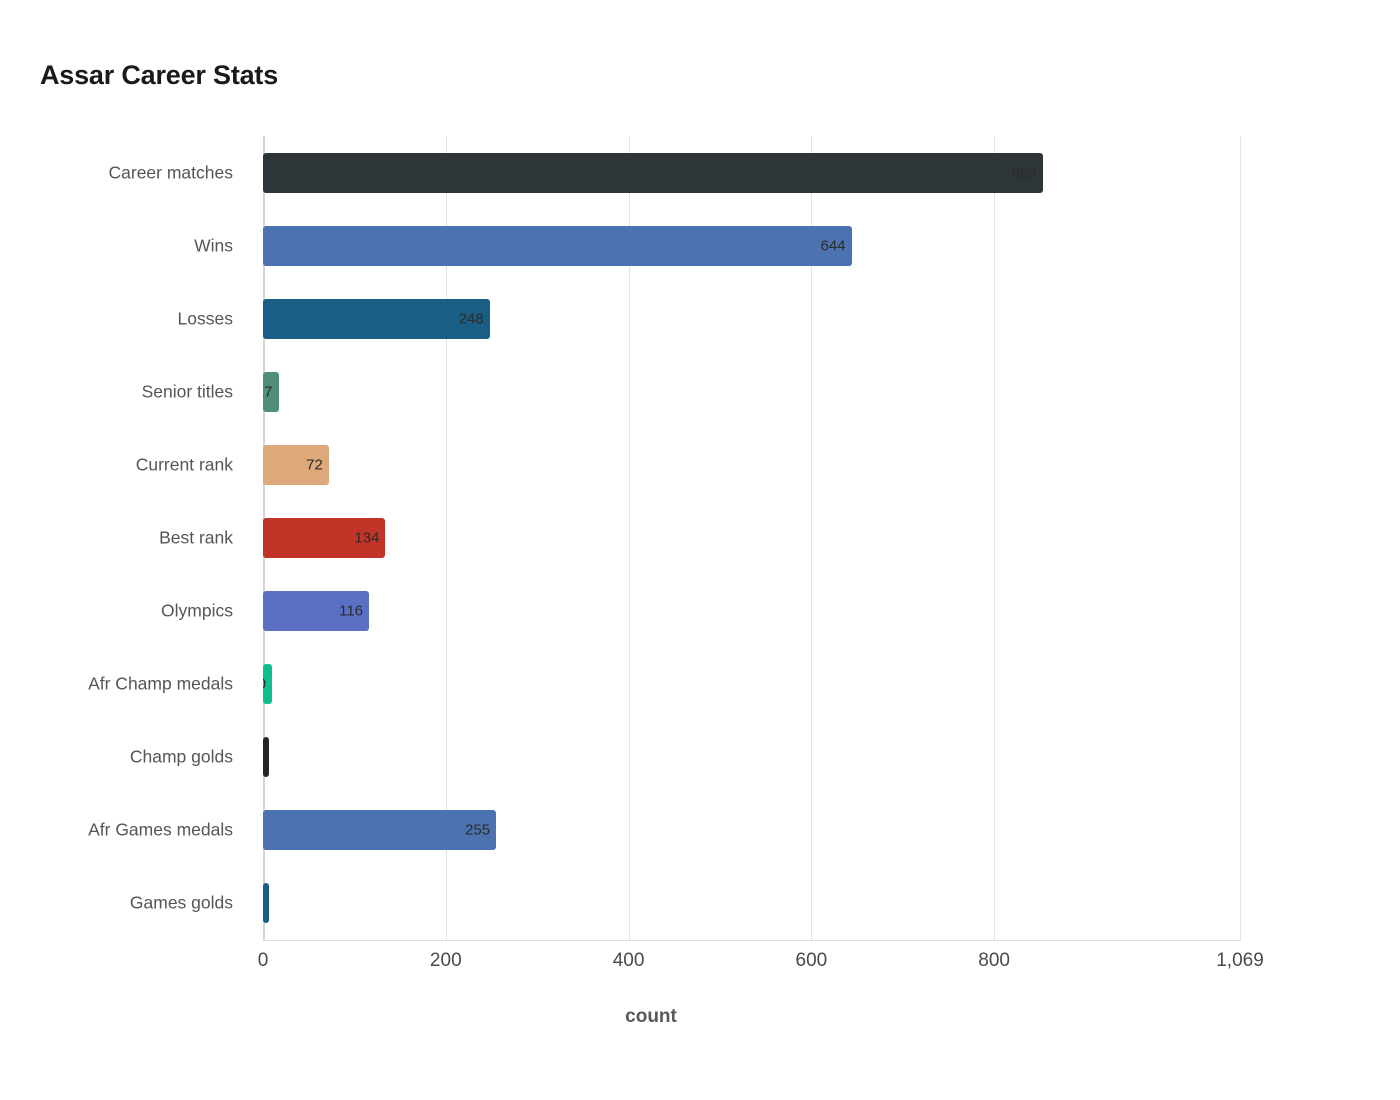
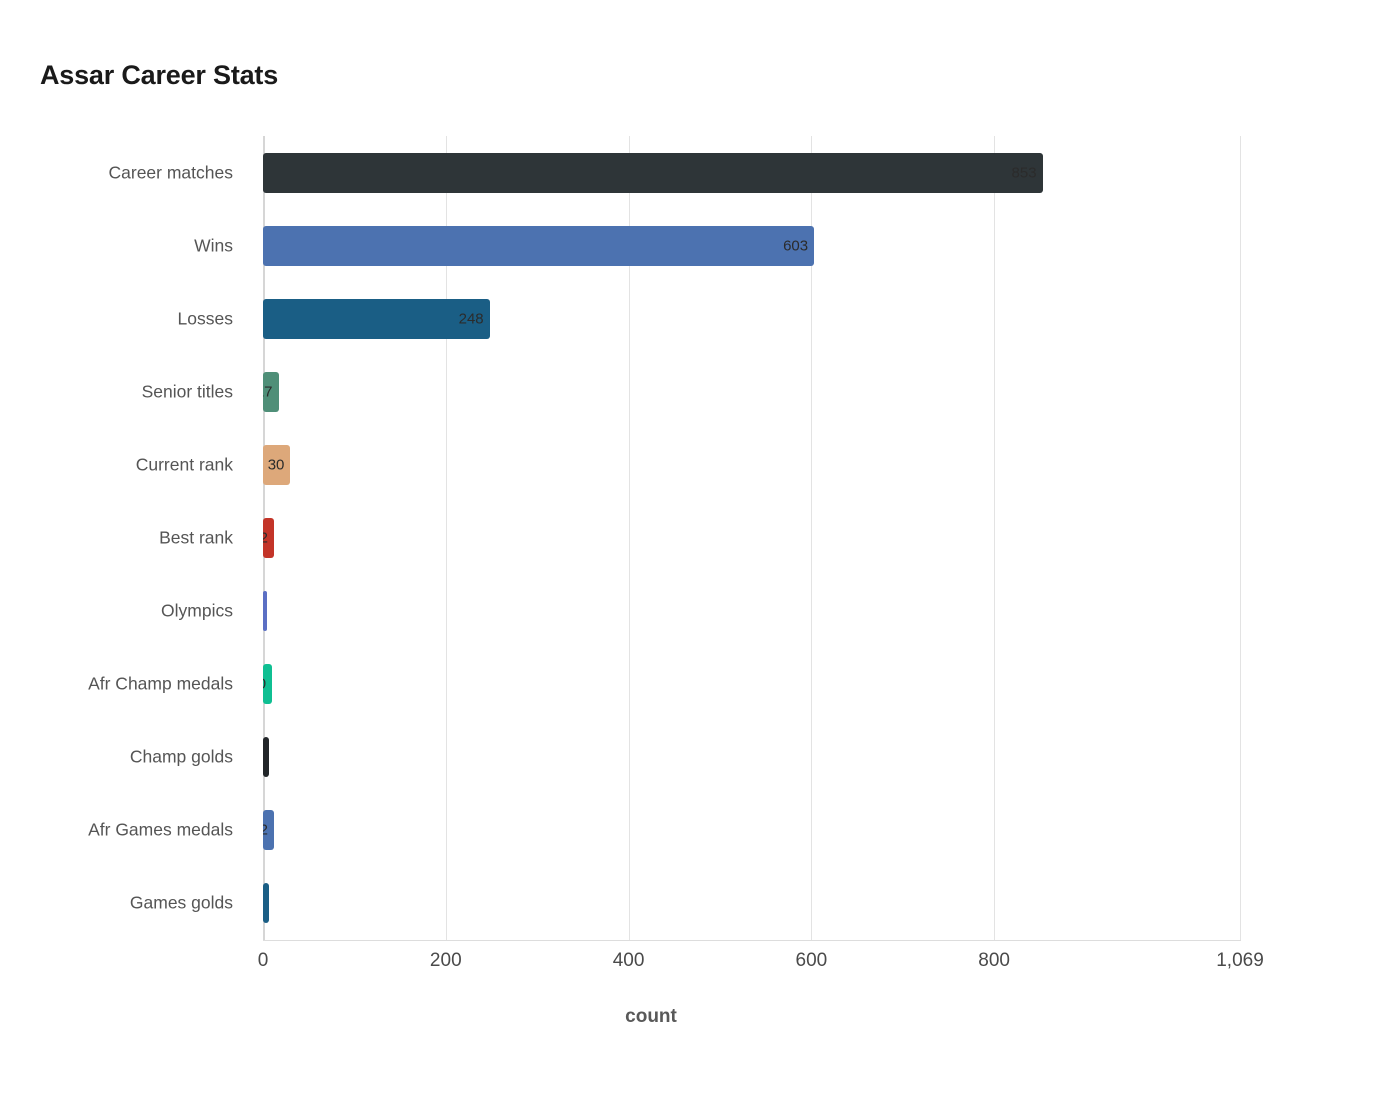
Wins: 644 -> 603
Current rank: 72 -> 30
Best rank: 134 -> 12
Olympics: 116 -> 4
Afr Games medals: 255 -> 12
